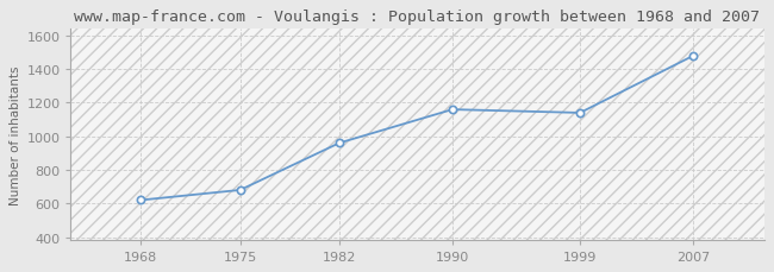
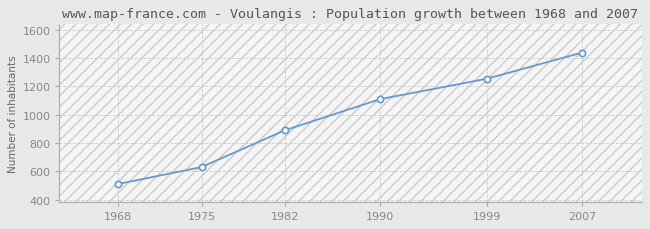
1968: 620 -> 510
1975: 680 -> 630
1982: 960 -> 890
1990: 1160 -> 1110
1999: 1140 -> 1260
2007: 1480 -> 1440
